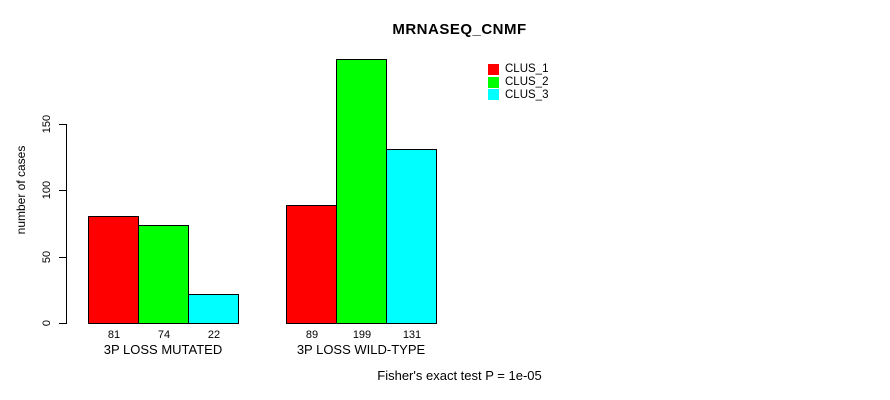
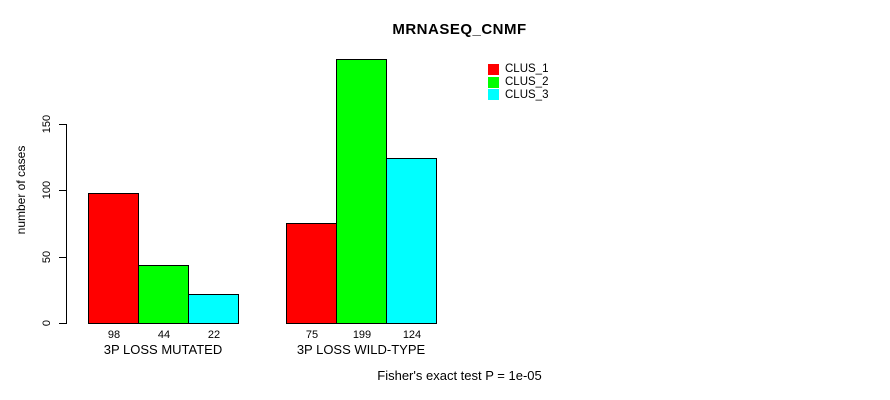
CLUS_1/3P LOSS MUTATED: 81 -> 98
CLUS_2/3P LOSS MUTATED: 74 -> 44
CLUS_1/3P LOSS WILD-TYPE: 89 -> 75
CLUS_3/3P LOSS WILD-TYPE: 131 -> 124
